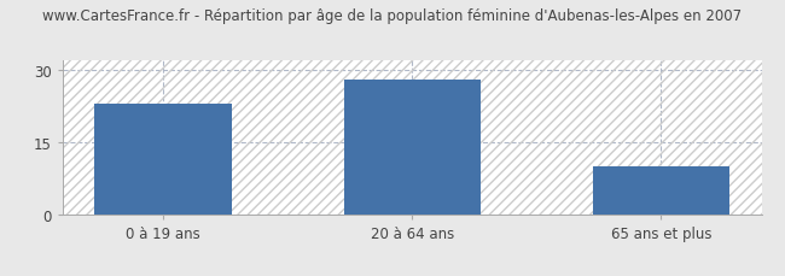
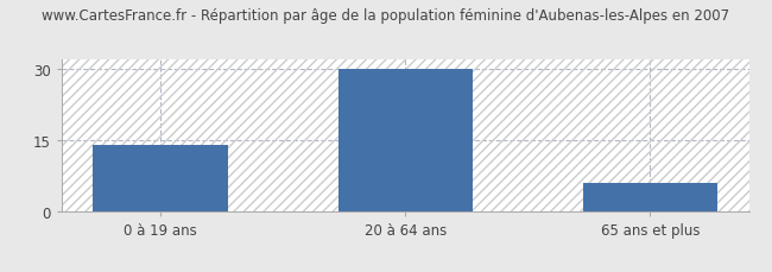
0 à 19 ans: 23 -> 14
20 à 64 ans: 28 -> 30
65 ans et plus: 10 -> 6
